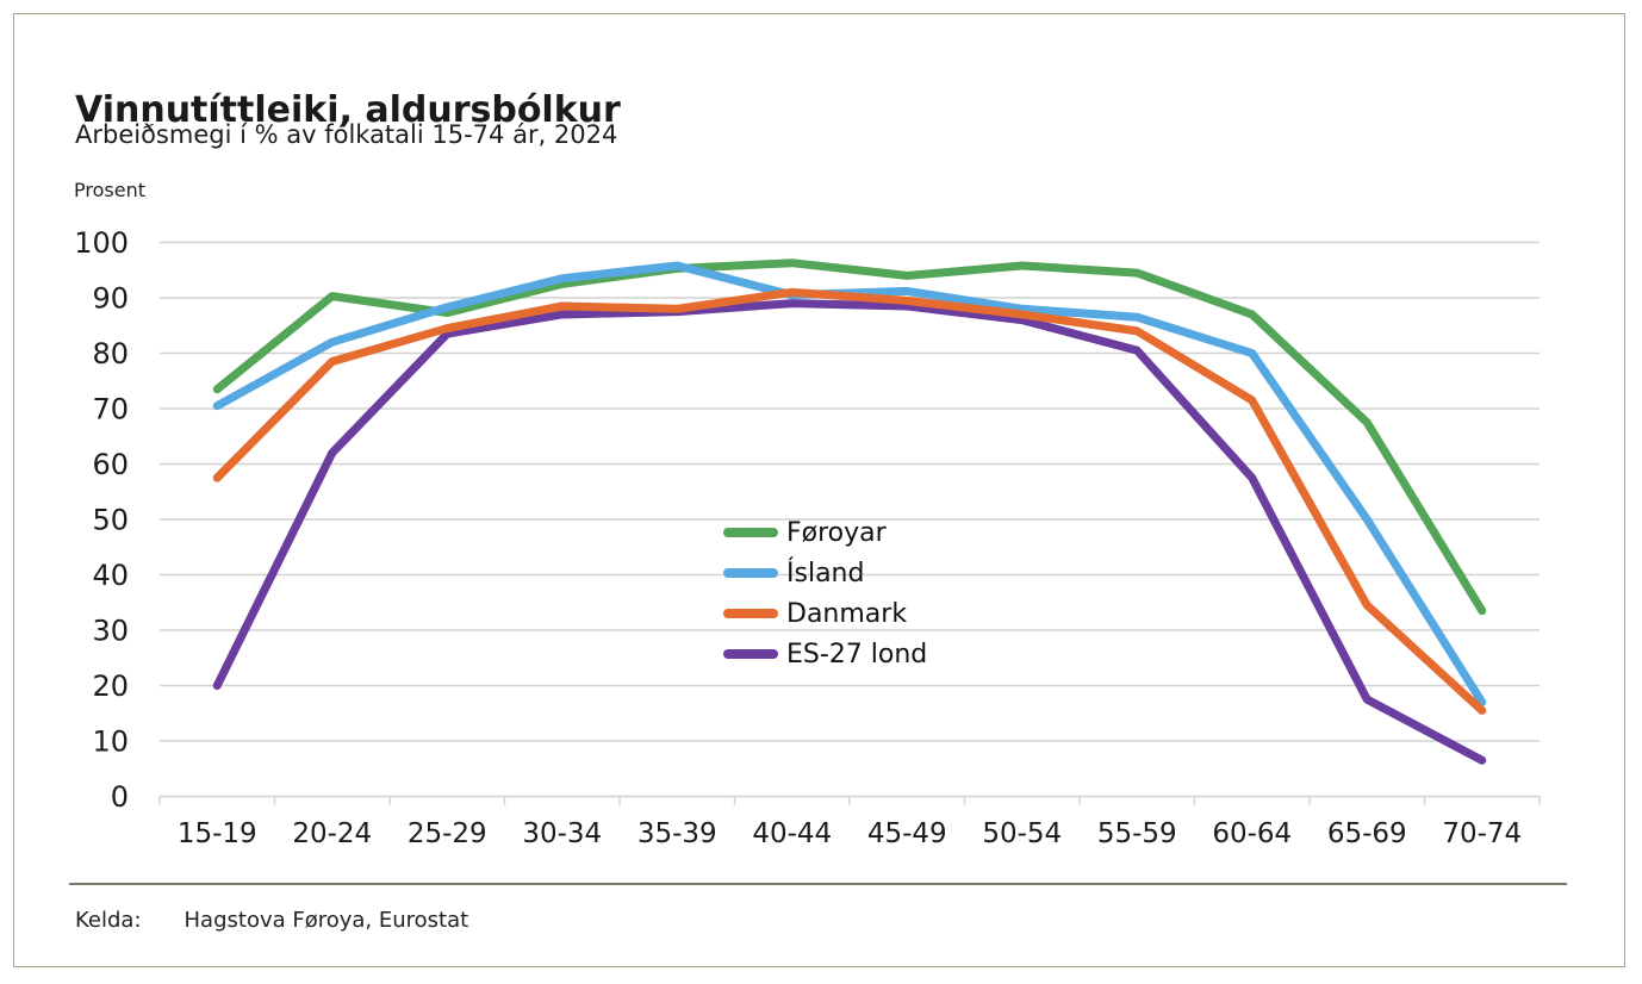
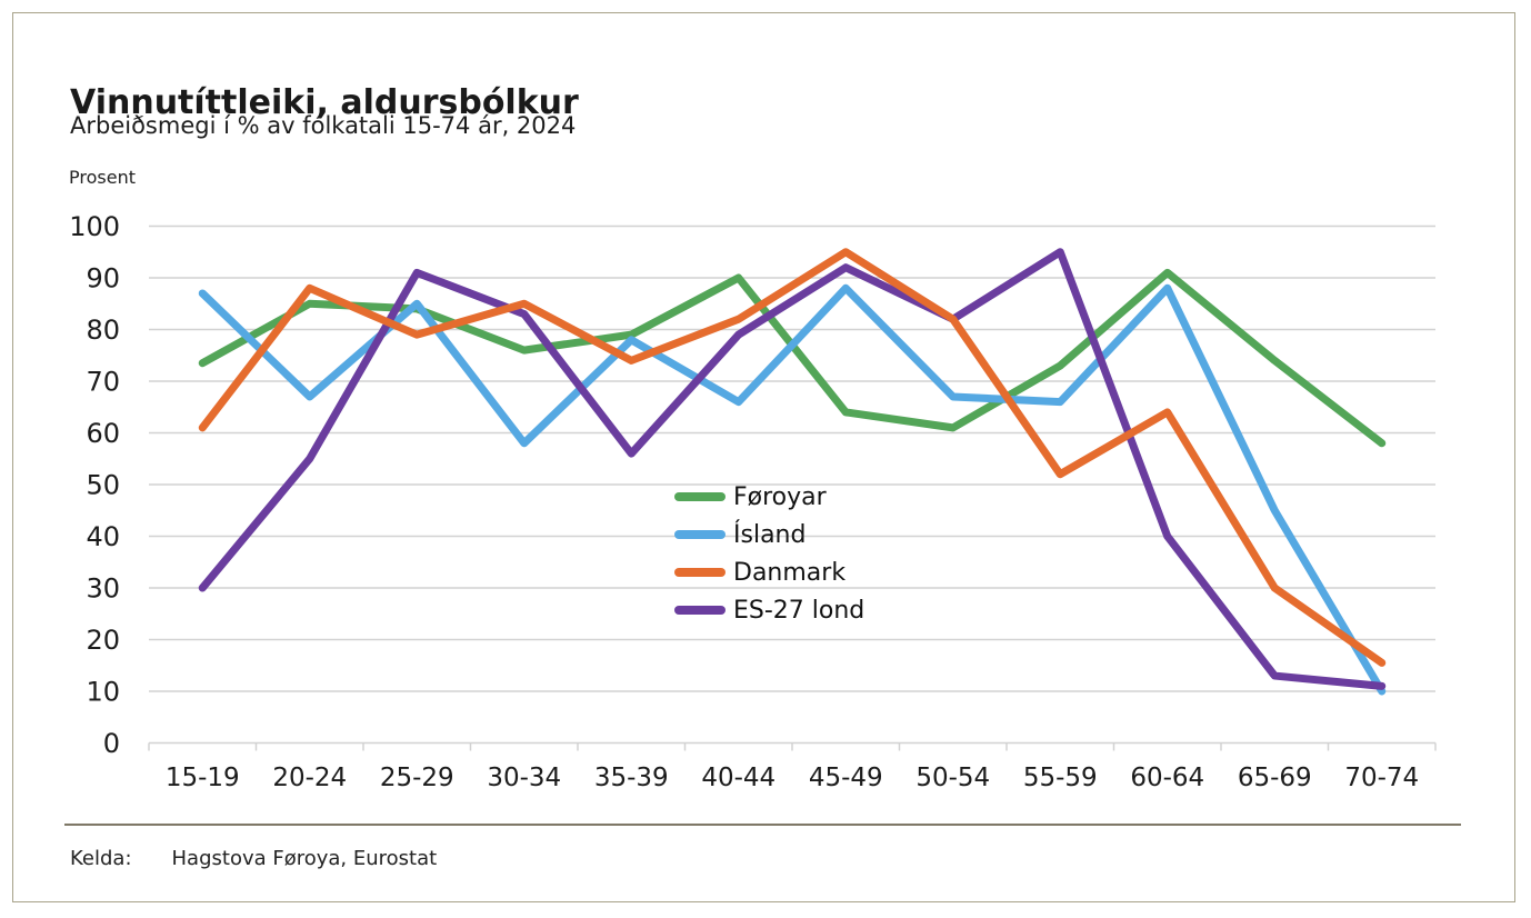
Ísland/15-19: 70 -> 87
Danmark/15-19: 58 -> 61
ES-27 lond/15-19: 20 -> 30
Føroyar/20-24: 90 -> 85
Ísland/20-24: 82 -> 67
Danmark/20-24: 78 -> 88
ES-27 lond/20-24: 62 -> 55
Føroyar/25-29: 87 -> 84
Ísland/25-29: 88 -> 85
Danmark/25-29: 84 -> 79
ES-27 lond/25-29: 84 -> 91
Føroyar/30-34: 92 -> 76
Ísland/30-34: 94 -> 58
Danmark/30-34: 88 -> 85
ES-27 lond/30-34: 87 -> 83
Føroyar/35-39: 95 -> 79
Ísland/35-39: 96 -> 78
Danmark/35-39: 88 -> 74
ES-27 lond/35-39: 88 -> 56
Føroyar/40-44: 96 -> 90
Ísland/40-44: 90 -> 66
Danmark/40-44: 91 -> 82
ES-27 lond/40-44: 89 -> 79
Føroyar/45-49: 94 -> 64
Ísland/45-49: 91 -> 88
Danmark/45-49: 90 -> 95
ES-27 lond/45-49: 88 -> 92
Føroyar/50-54: 96 -> 61
Ísland/50-54: 88 -> 67
Danmark/50-54: 87 -> 82
ES-27 lond/50-54: 86 -> 82
Føroyar/55-59: 94 -> 73
Ísland/55-59: 86 -> 66
Danmark/55-59: 84 -> 52
ES-27 lond/55-59: 80 -> 95
Føroyar/60-64: 87 -> 91
Ísland/60-64: 80 -> 88
Danmark/60-64: 72 -> 64
ES-27 lond/60-64: 58 -> 40
Føroyar/65-69: 68 -> 74
Ísland/65-69: 50 -> 45
Danmark/65-69: 34 -> 30
ES-27 lond/65-69: 18 -> 13
Føroyar/70-74: 34 -> 58
Ísland/70-74: 17 -> 10
ES-27 lond/70-74: 6 -> 11
